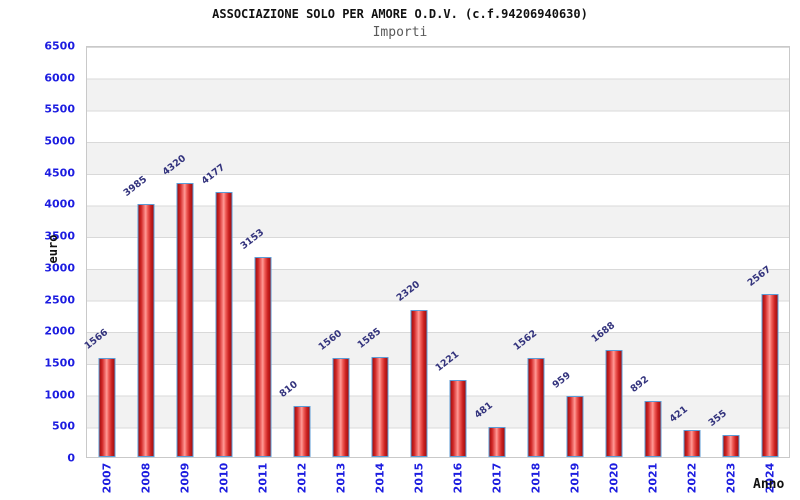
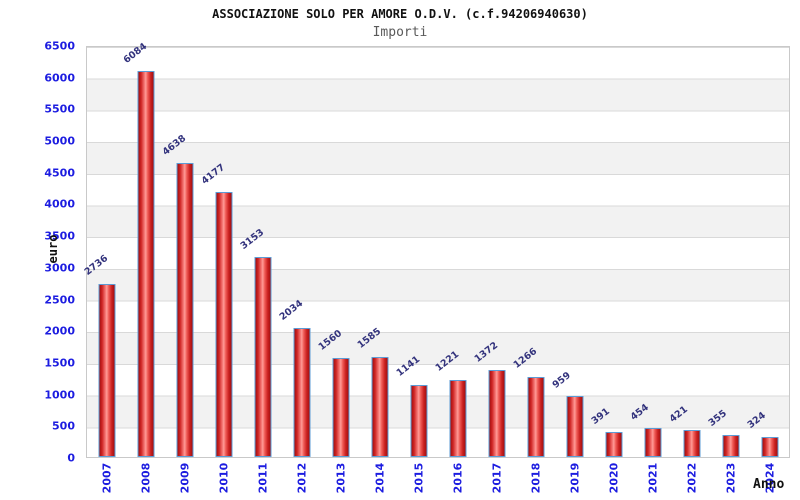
2007: 1566 -> 2736
2008: 3985 -> 6084
2009: 4320 -> 4638
2012: 810 -> 2034
2015: 2320 -> 1141
2017: 481 -> 1372
2018: 1562 -> 1266
2020: 1688 -> 391
2021: 892 -> 454
2024: 2567 -> 324
